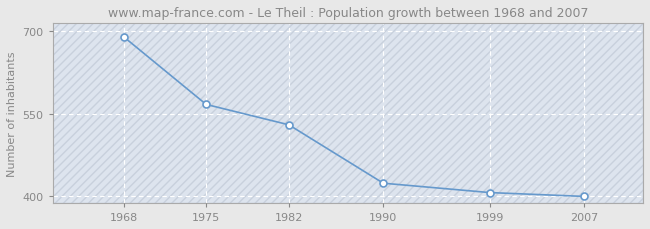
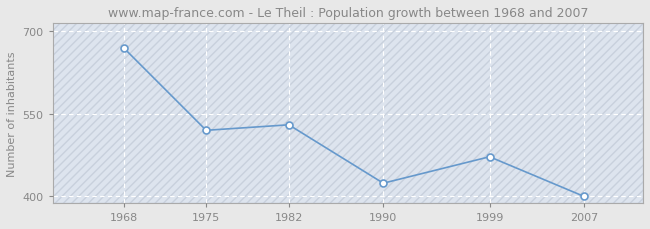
1968: 690 -> 670
1975: 567 -> 520
1999: 407 -> 472
